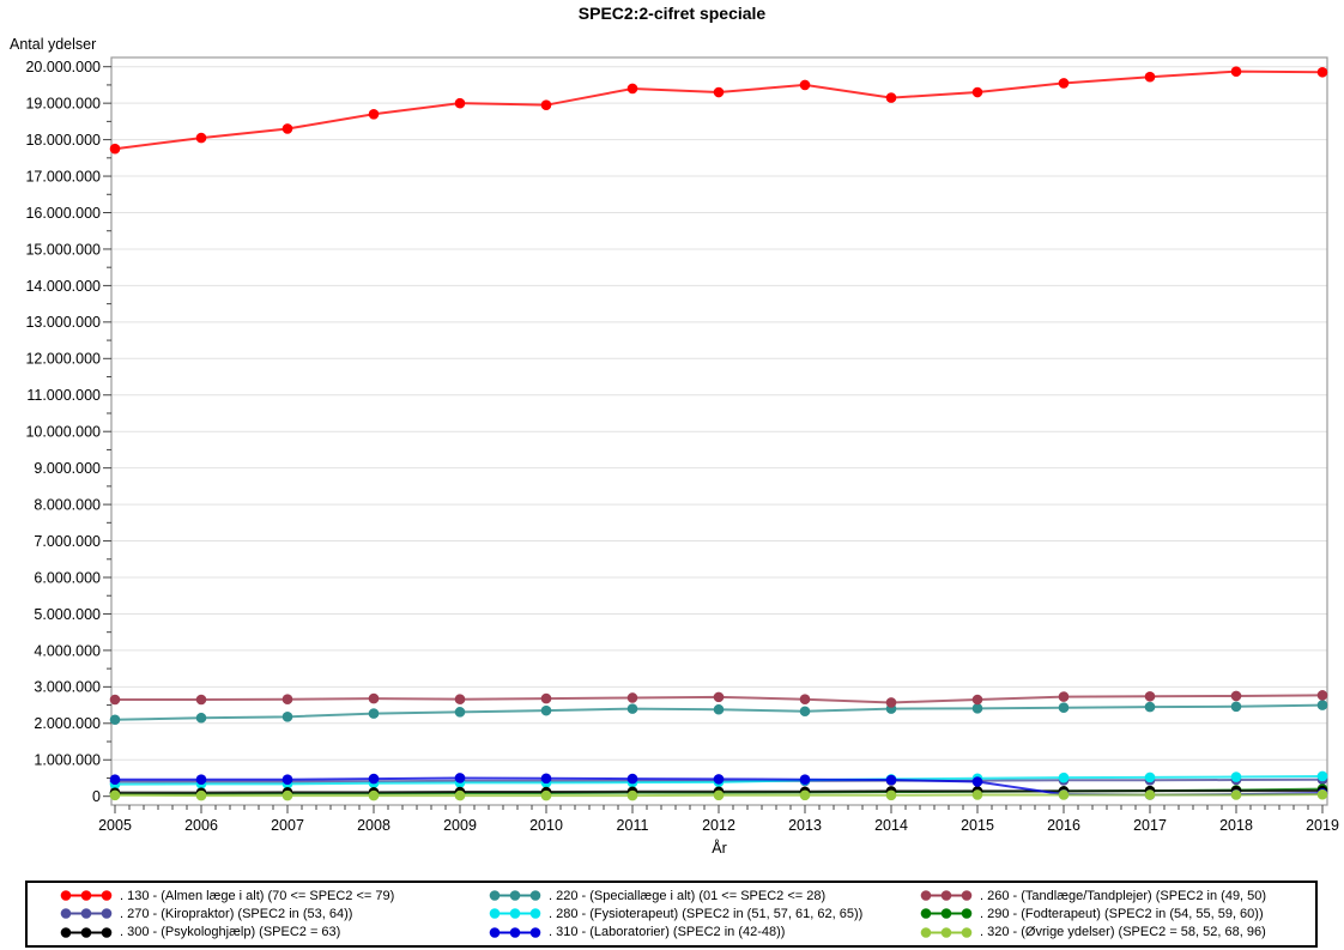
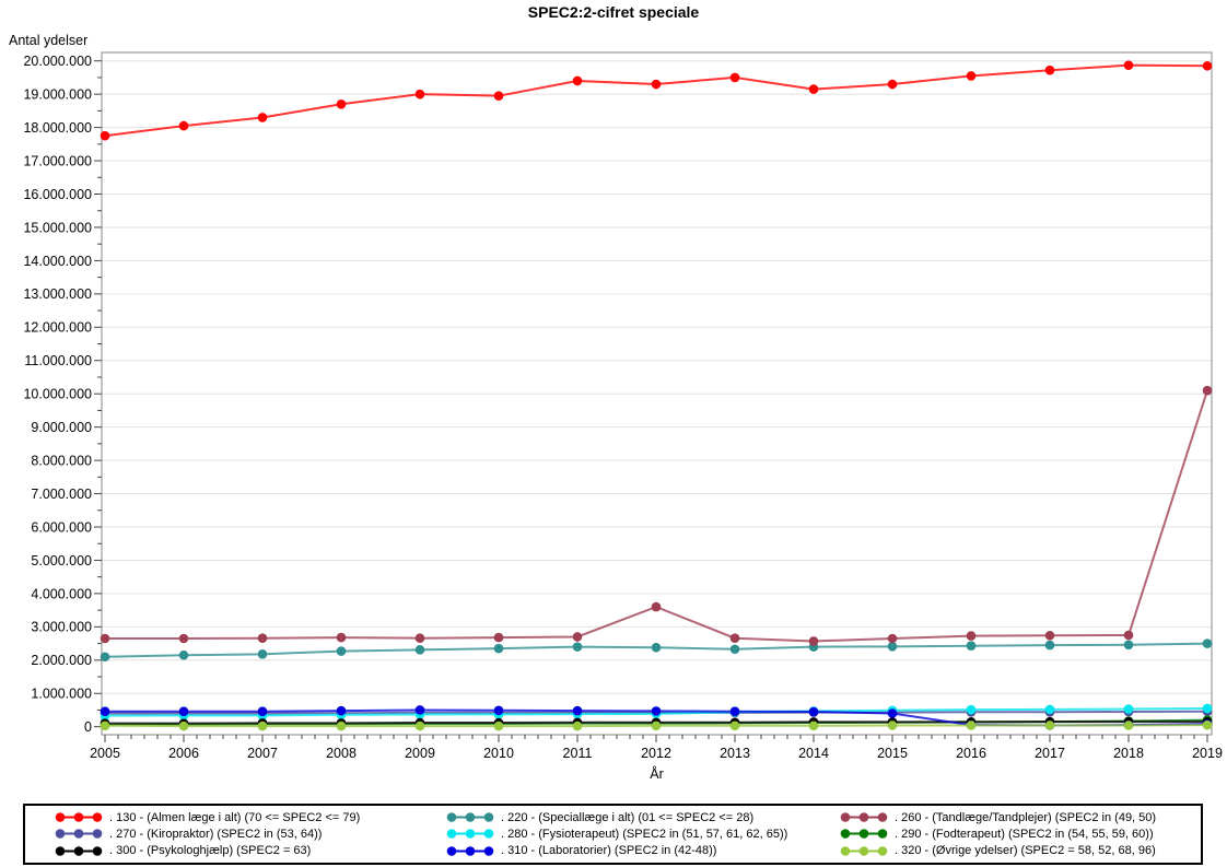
. 260 - (Tandlæge/Tandplejer) (SPEC2 in (49, 50)/2012: 2700000 -> 3600000
. 260 - (Tandlæge/Tandplejer) (SPEC2 in (49, 50)/2019: 2800000 -> 10100000
